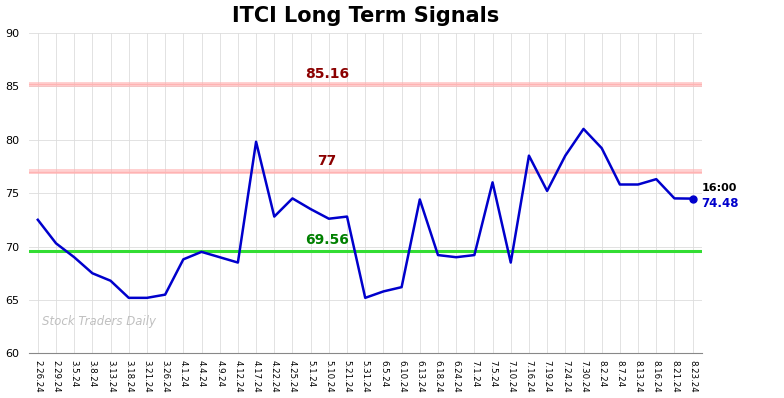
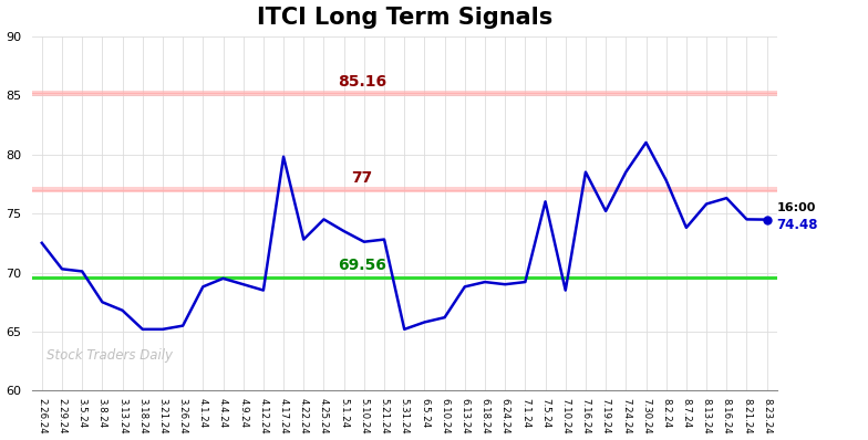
3.5.24: 69.0 -> 70.1
6.13.24: 74.4 -> 68.8
8.2.24: 79.2 -> 77.8
8.7.24: 75.8 -> 73.8
